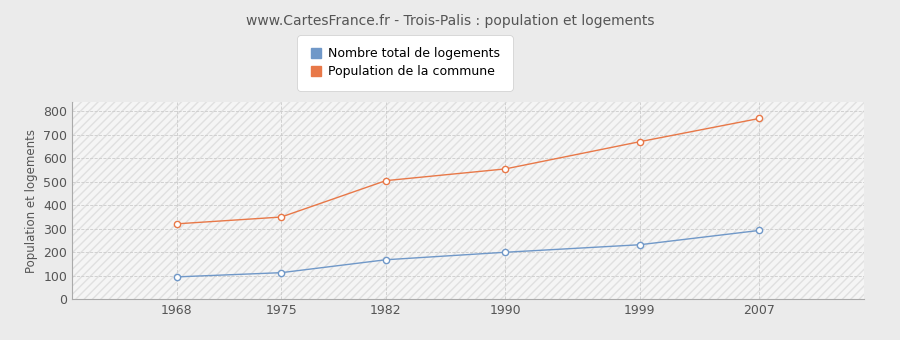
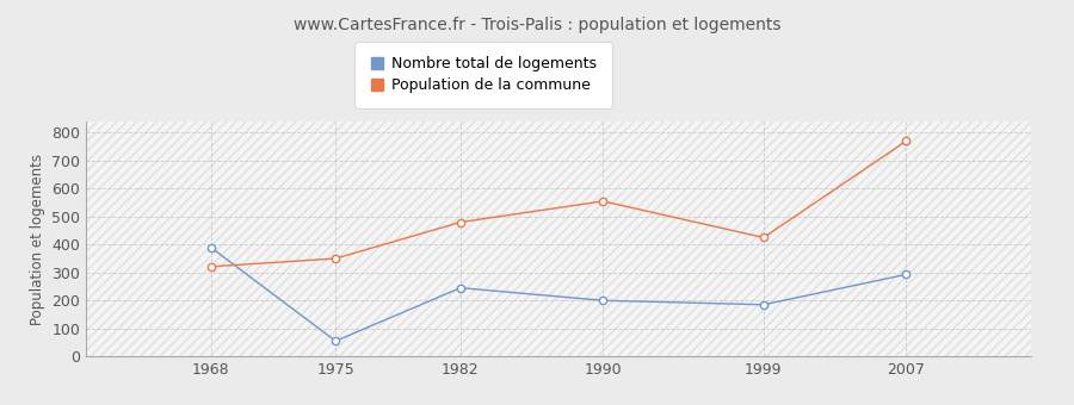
Nombre total de logements/1968: 95 -> 390
Nombre total de logements/1975: 113 -> 55
Nombre total de logements/1982: 168 -> 245
Population de la commune/1982: 505 -> 480
Nombre total de logements/1999: 232 -> 185
Population de la commune/1999: 671 -> 425
